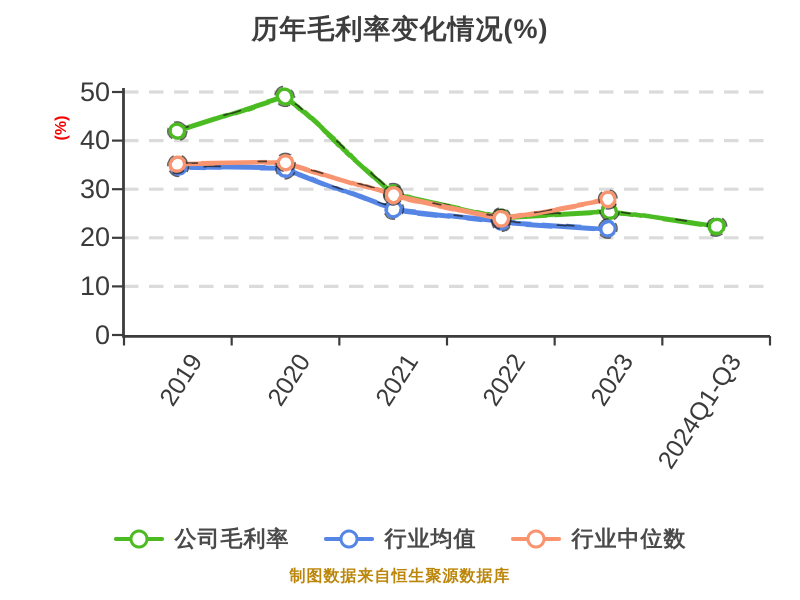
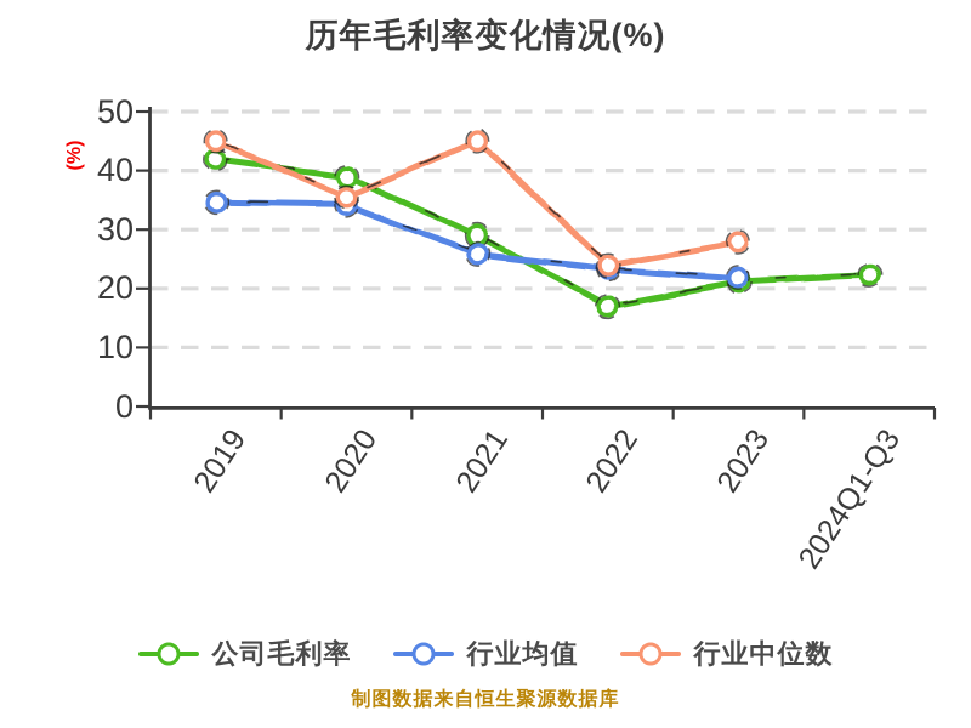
行业中位数/2019: 35 -> 45
公司毛利率/2020: 49 -> 39
行业中位数/2021: 29 -> 45
公司毛利率/2022: 24 -> 17
公司毛利率/2023: 25 -> 21
